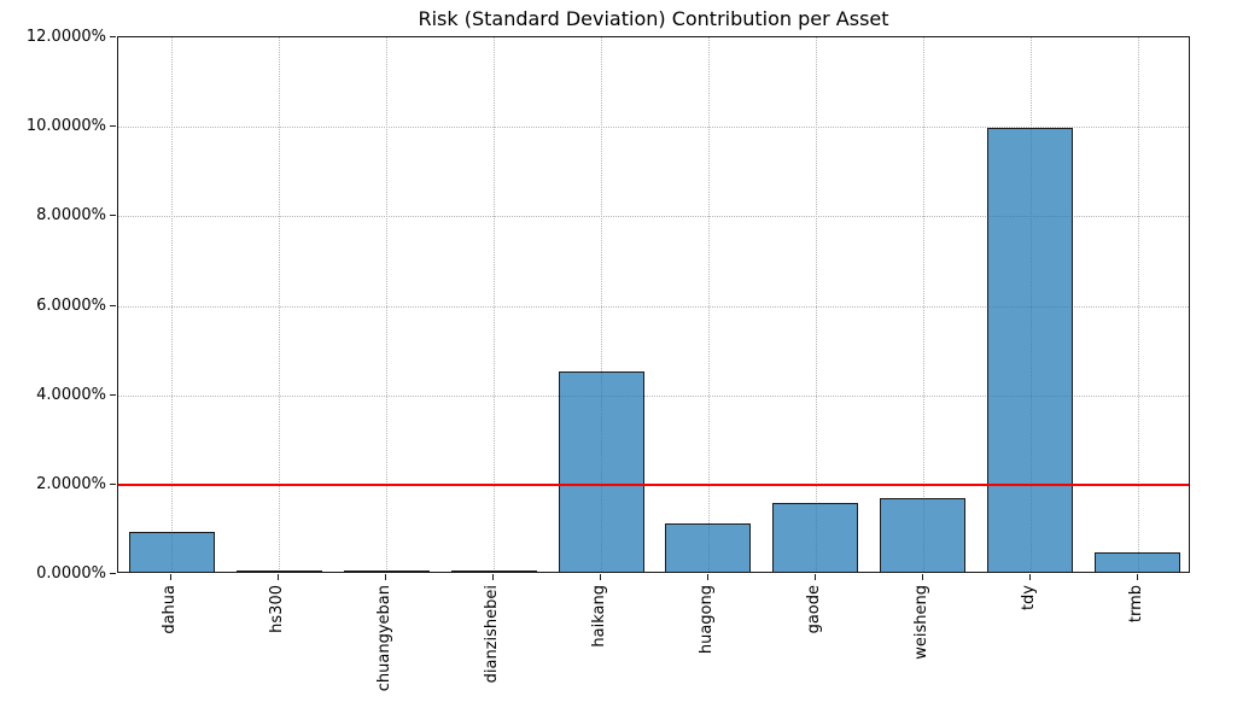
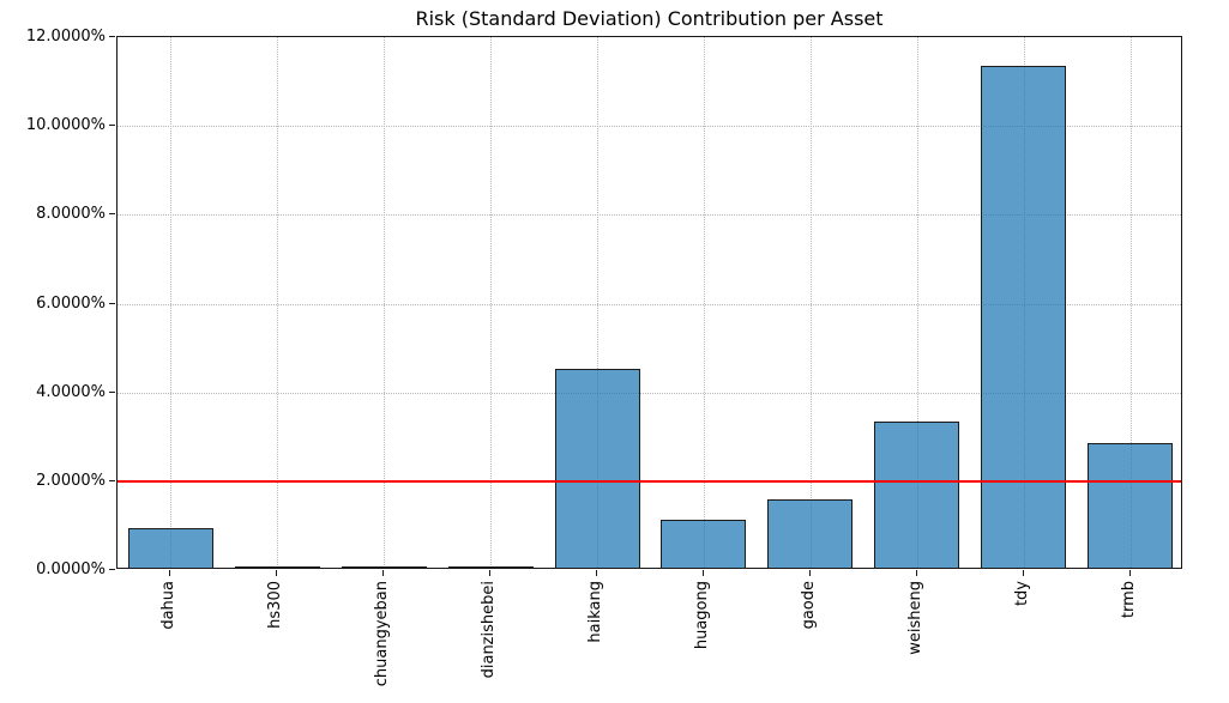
weisheng: 1.6% -> 3.3%
tdy: 9.9% -> 11.3%
trmb: 0.4% -> 2.8%
